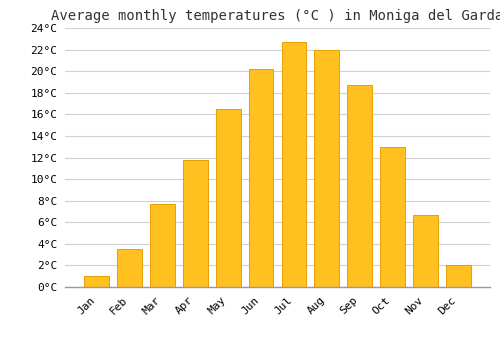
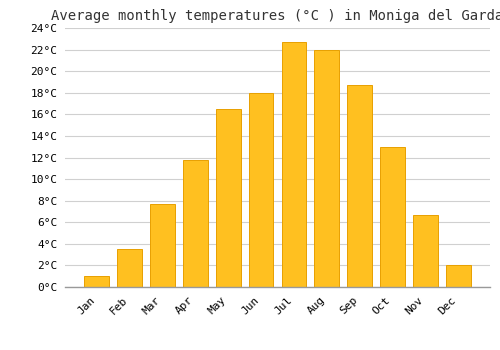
Jun: 20.2°C -> 18.0°C
